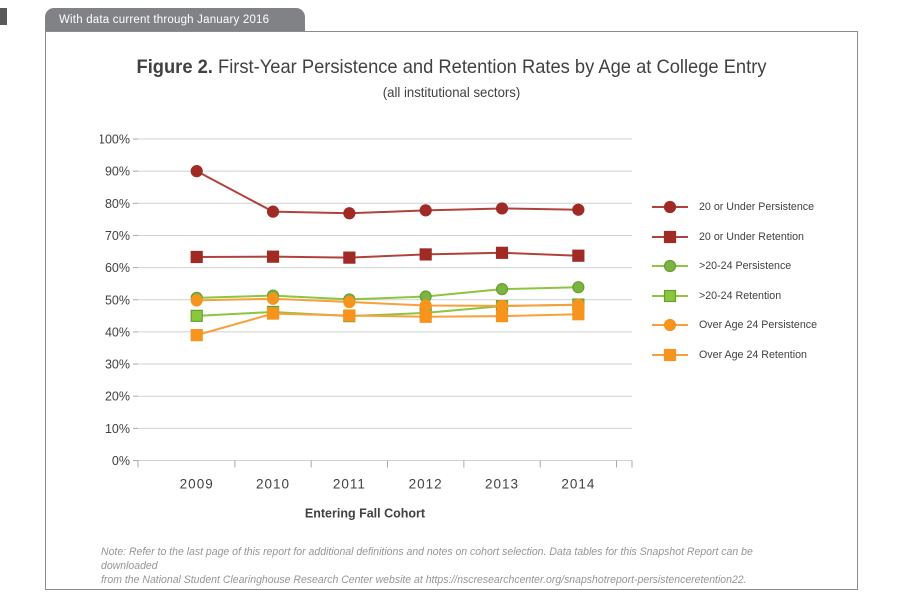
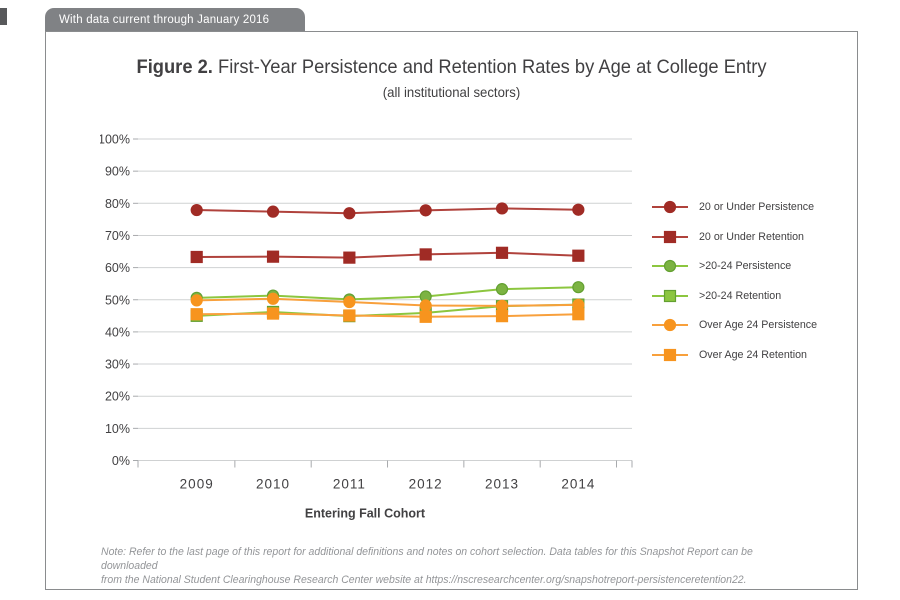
20 or Under Persistence/2009: 90% -> 78%
Over Age 24 Retention/2009: 39% -> 46%
